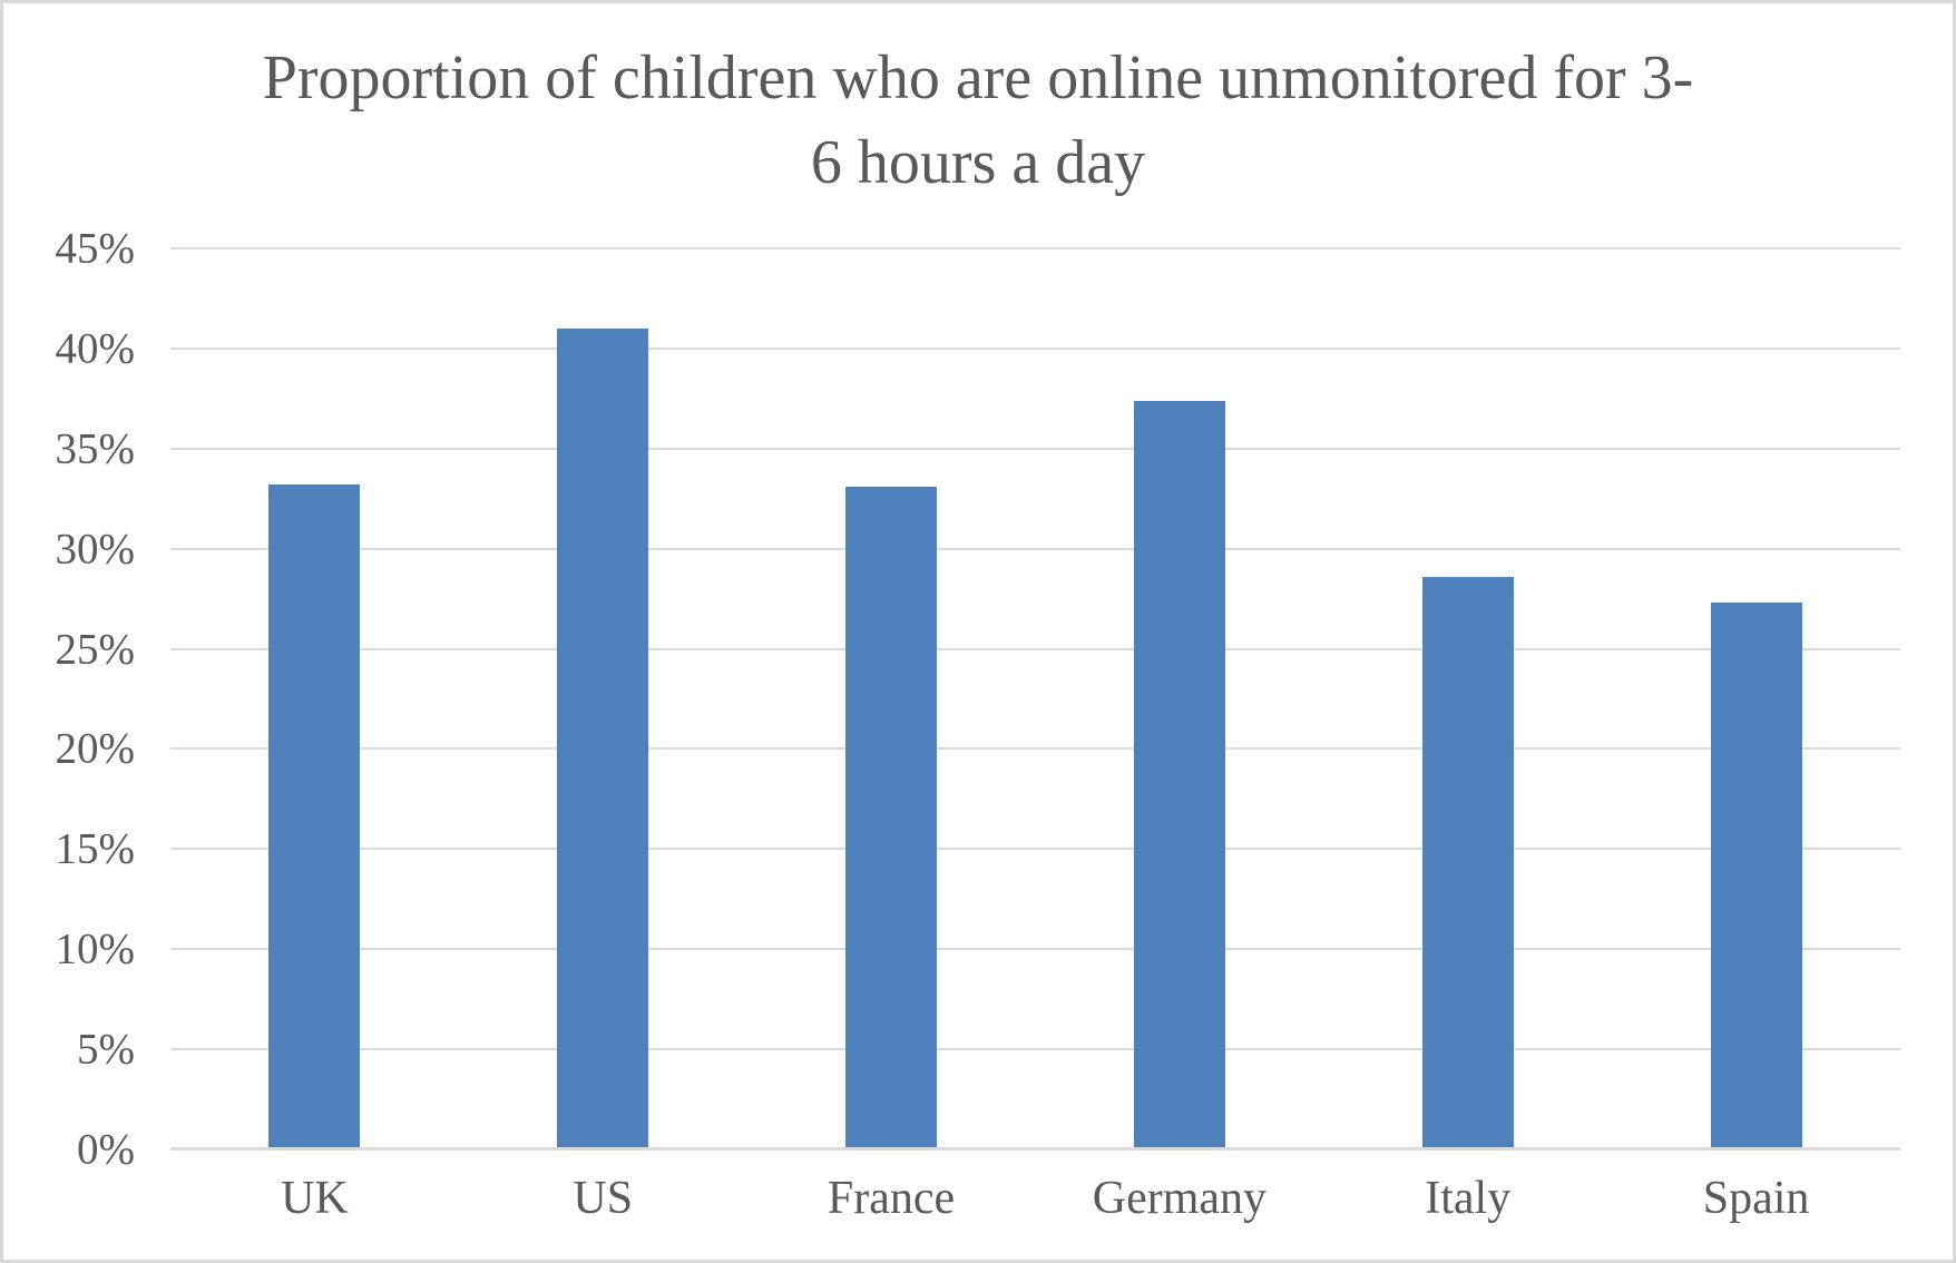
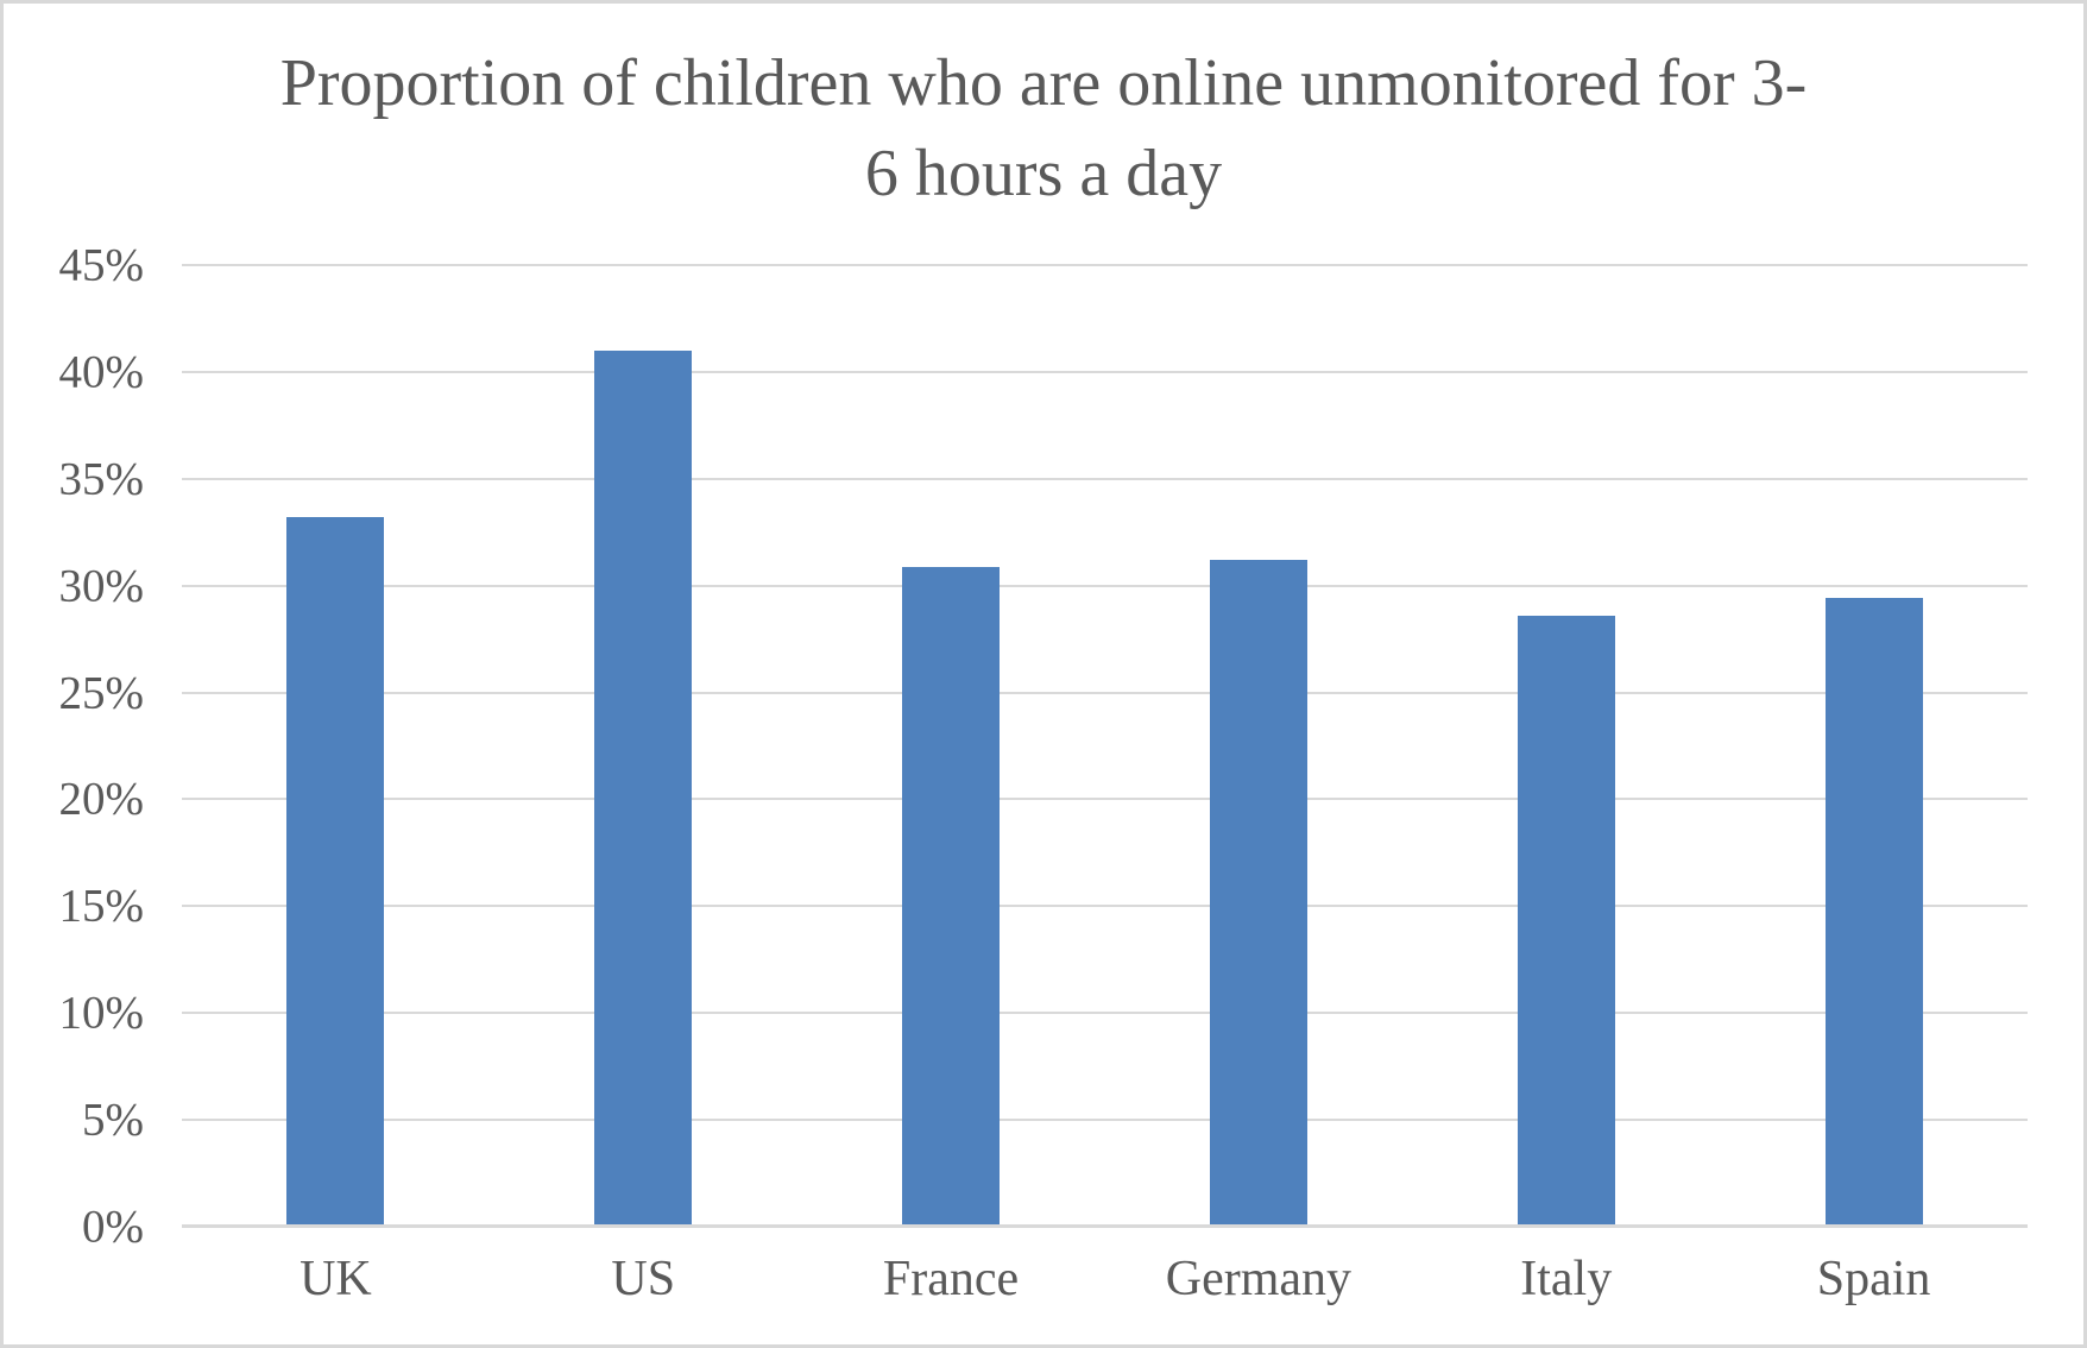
France: 33.1% -> 30.9%
Germany: 37.4% -> 31.2%
Spain: 27.3% -> 29.4%
